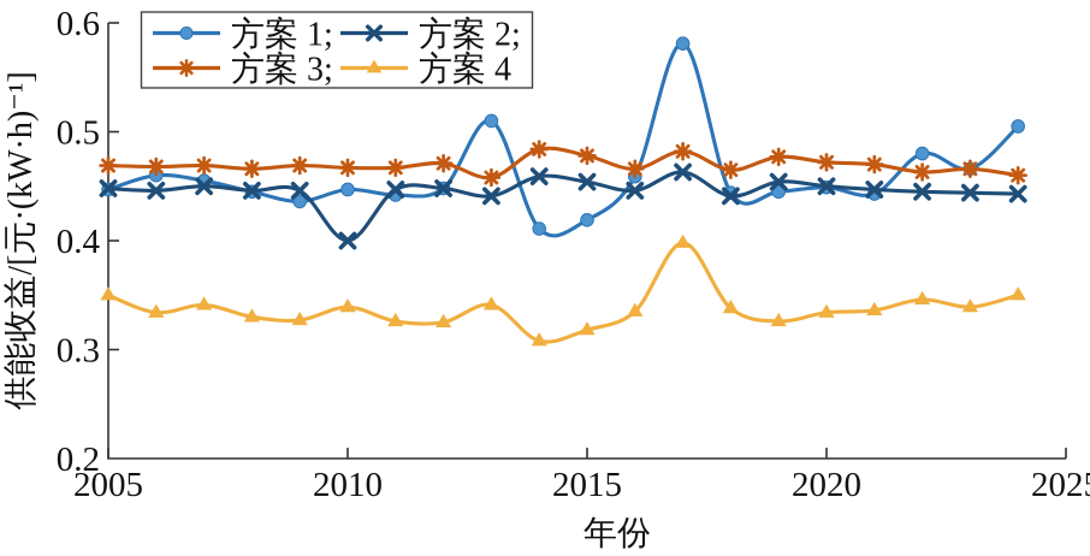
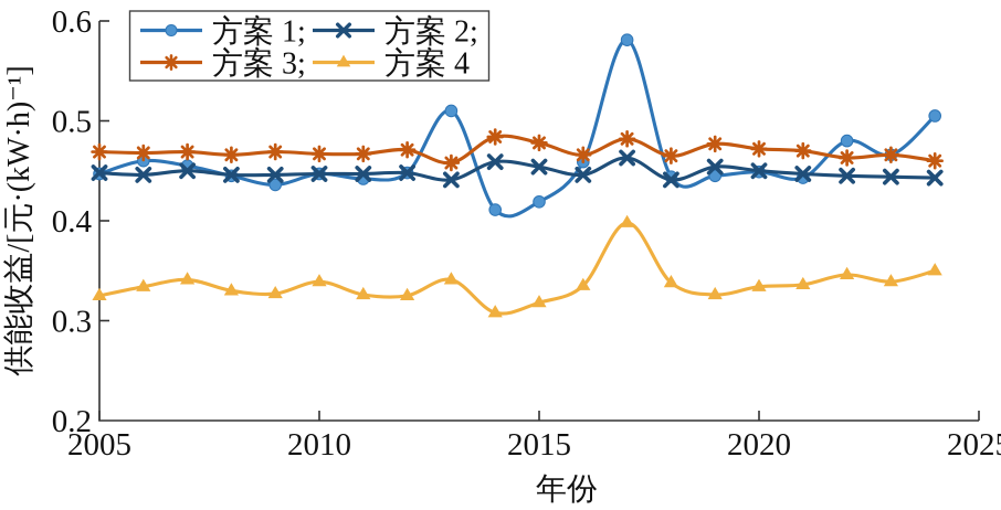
方案 4/2005: 0.35 -> 0.33
方案 2;/2010: 0.40 -> 0.45
